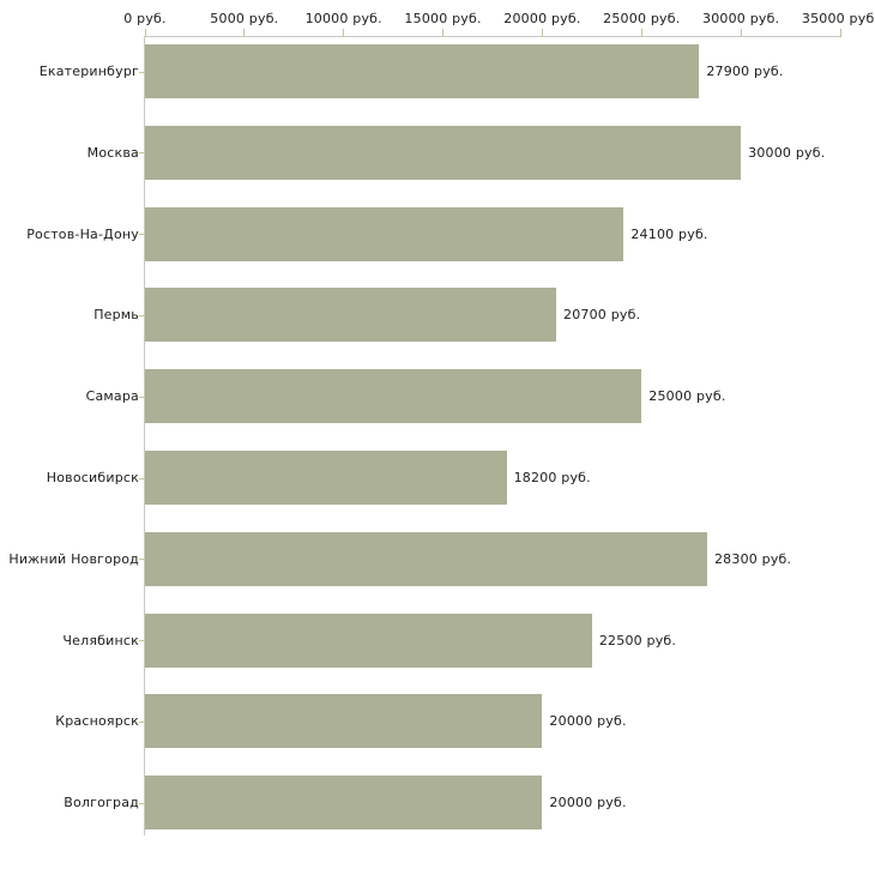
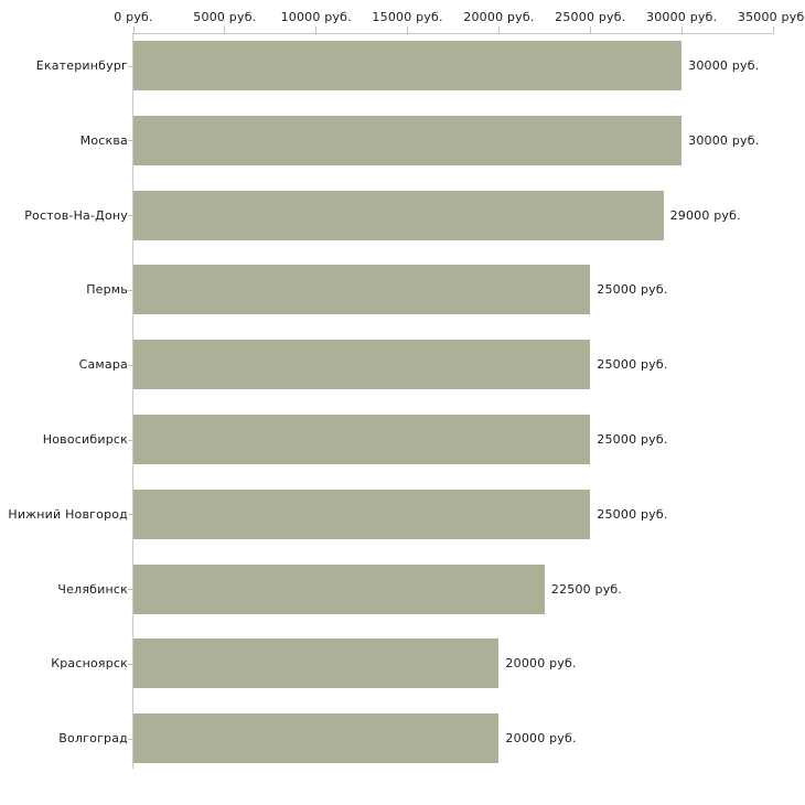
Екатеринбург: 27900 -> 30000
Ростов-На-Дону: 24100 -> 29000
Пермь: 20700 -> 25000
Новосибирск: 18200 -> 25000
Нижний Новгород: 28300 -> 25000
